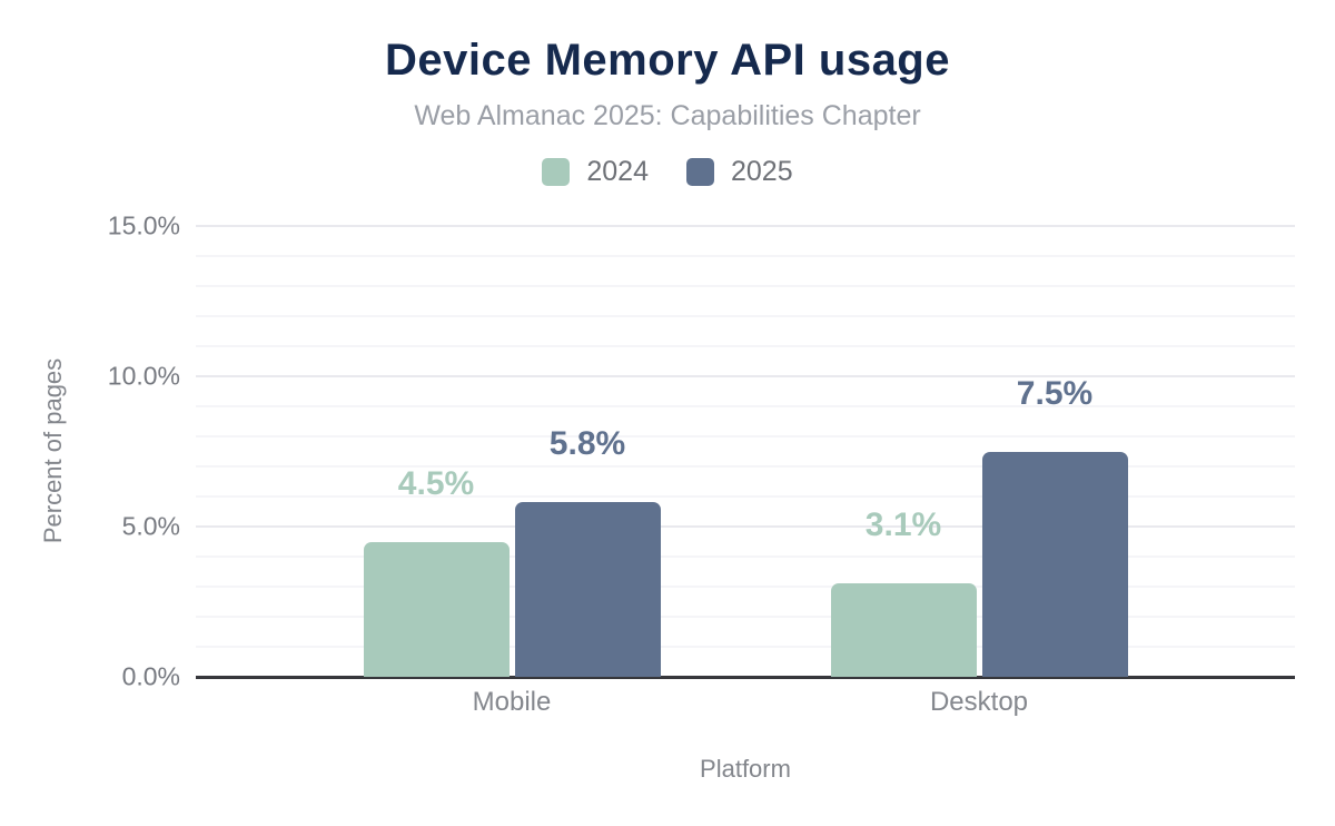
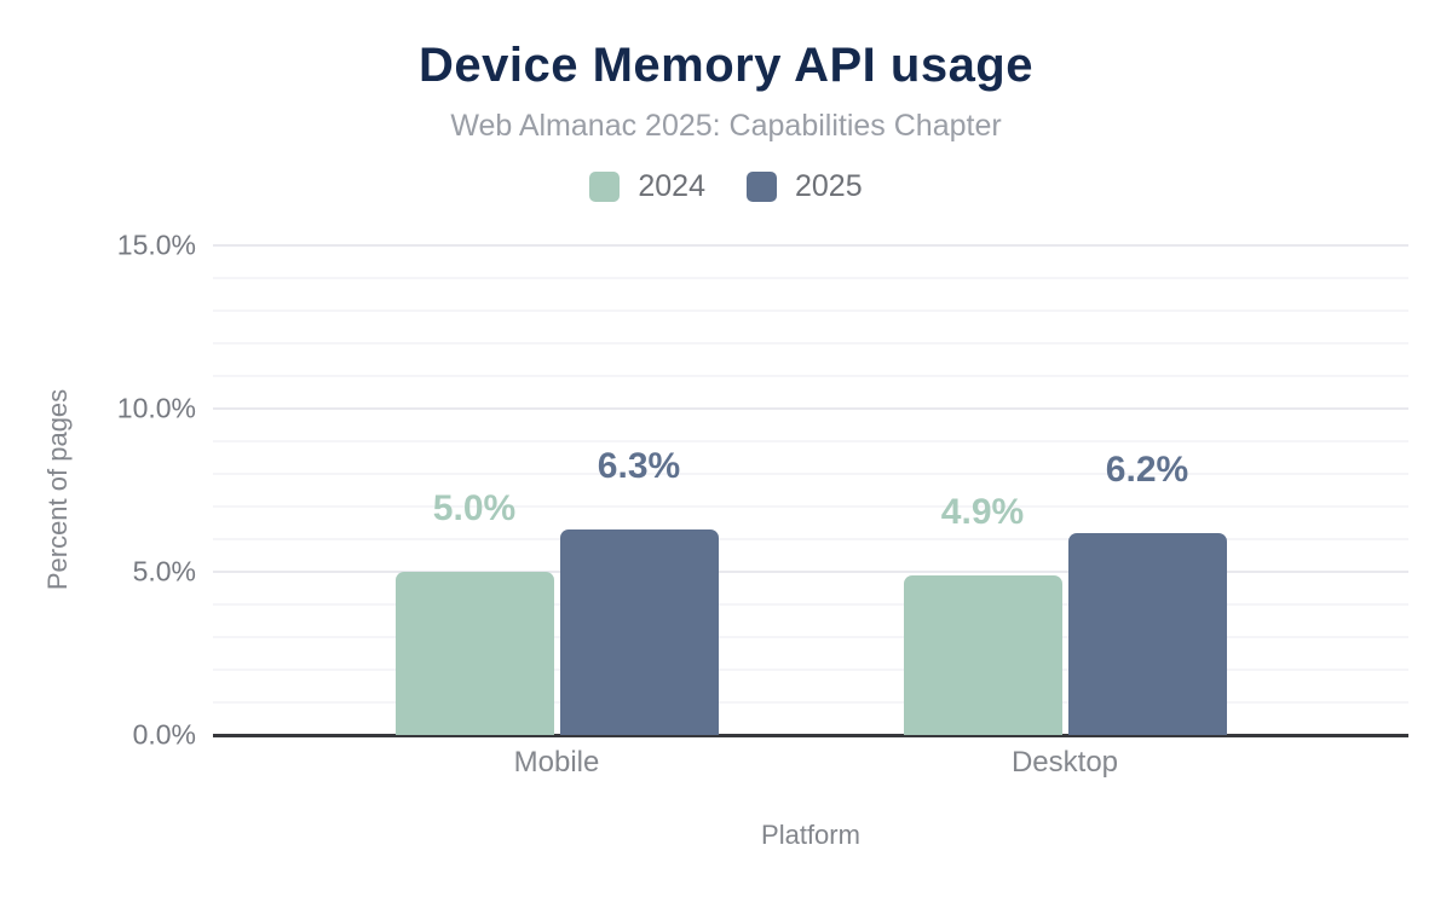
2024/Mobile: 4.5% -> 5.0%
2025/Mobile: 5.8% -> 6.3%
2024/Desktop: 3.1% -> 4.9%
2025/Desktop: 7.5% -> 6.2%
